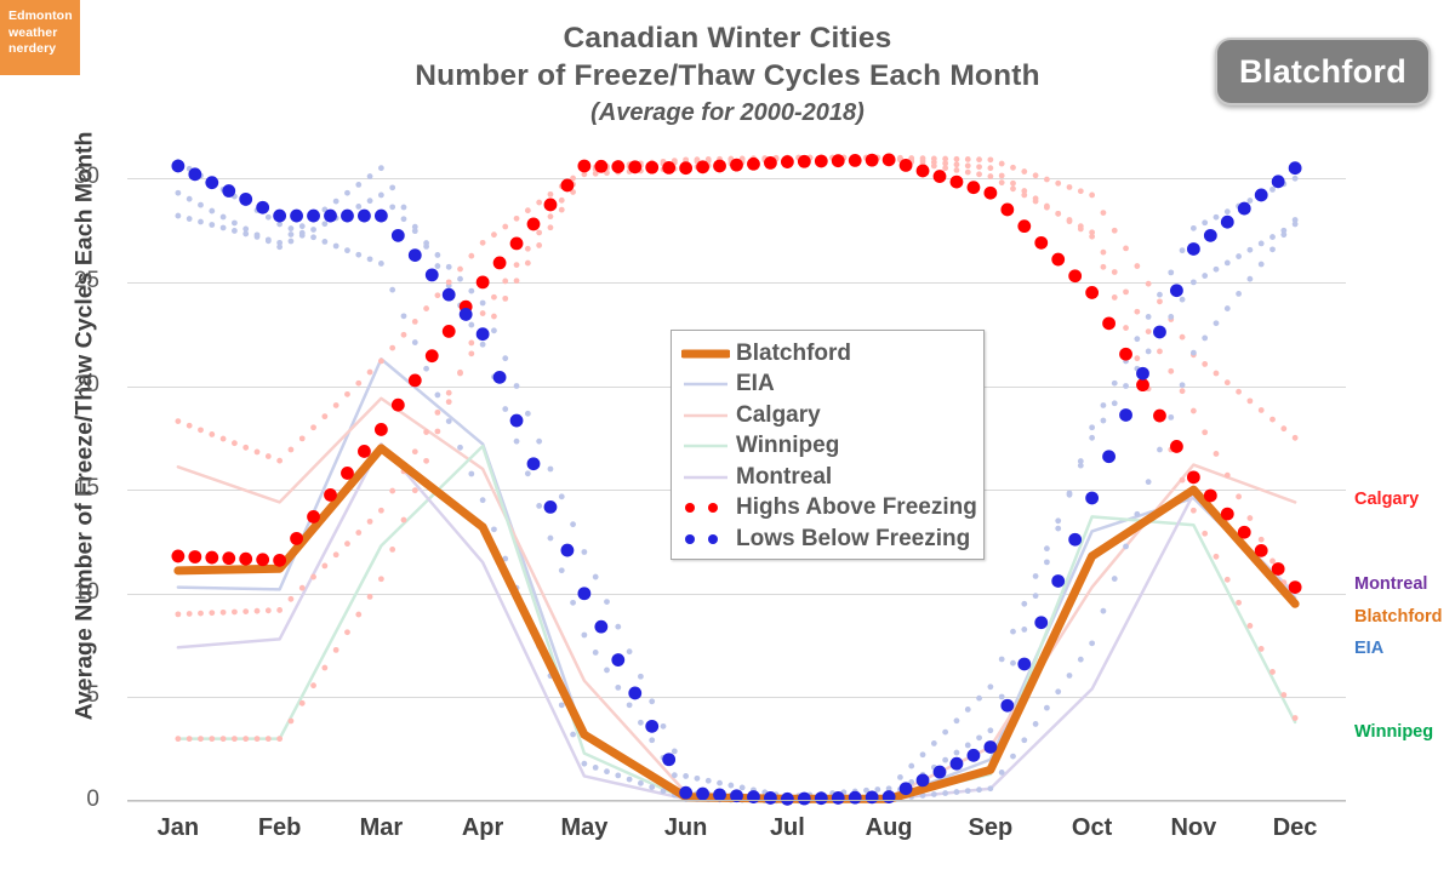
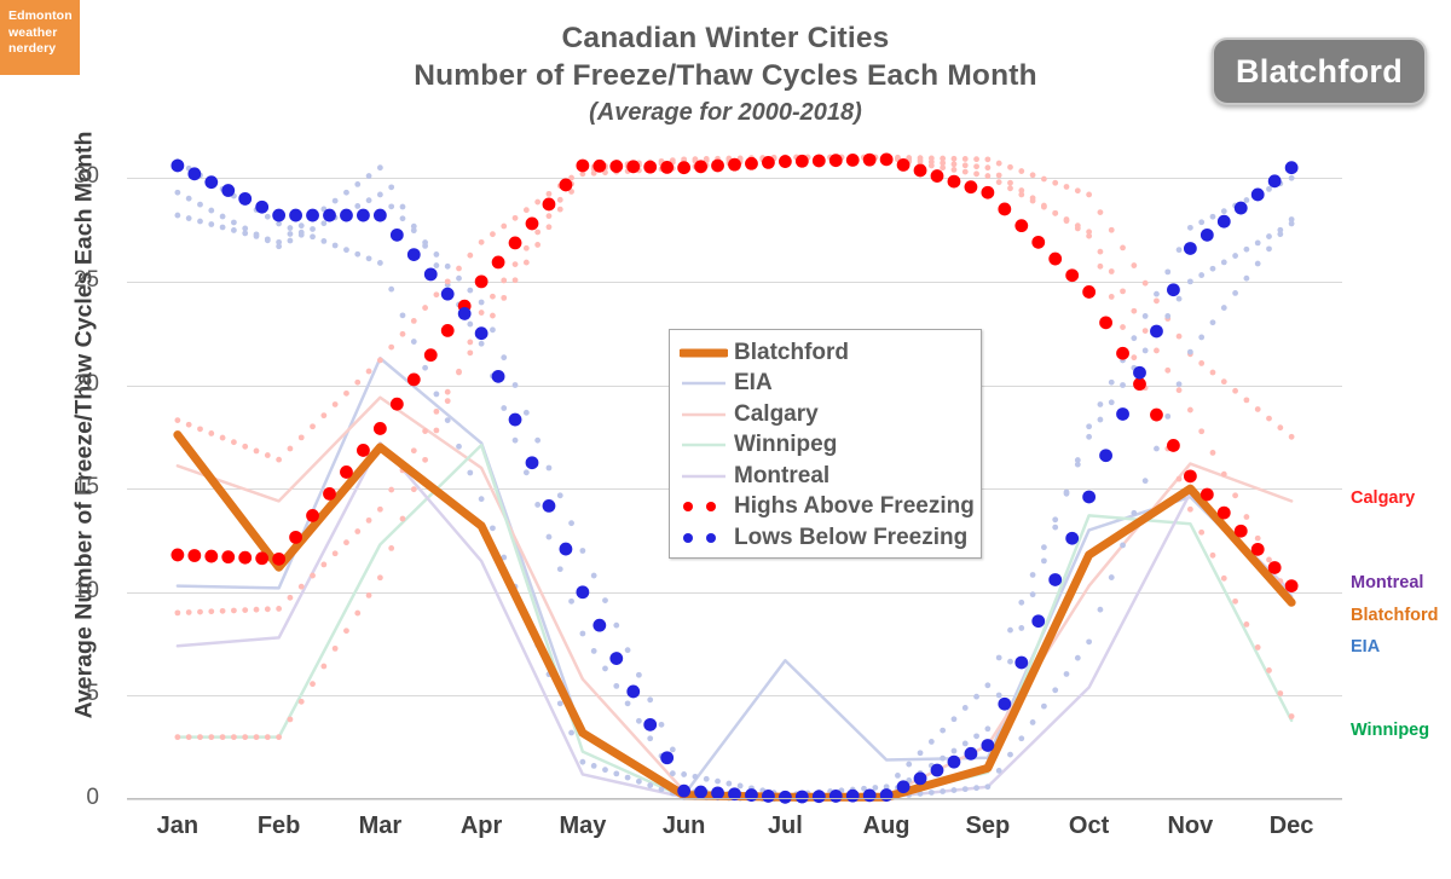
Blatchford/Jan: 11.1 -> 17.6
EIA/Jul: 0.1 -> 6.7
EIA/Aug: 0.1 -> 1.9
